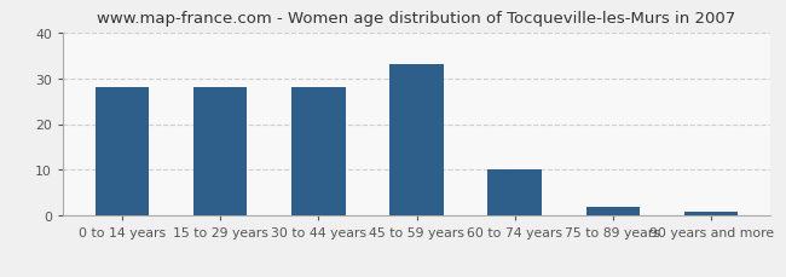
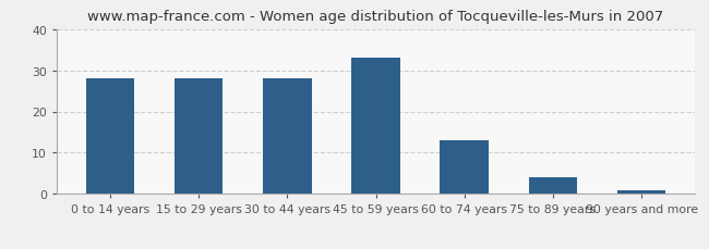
60 to 74 years: 10 -> 13
75 to 89 years: 2 -> 4
